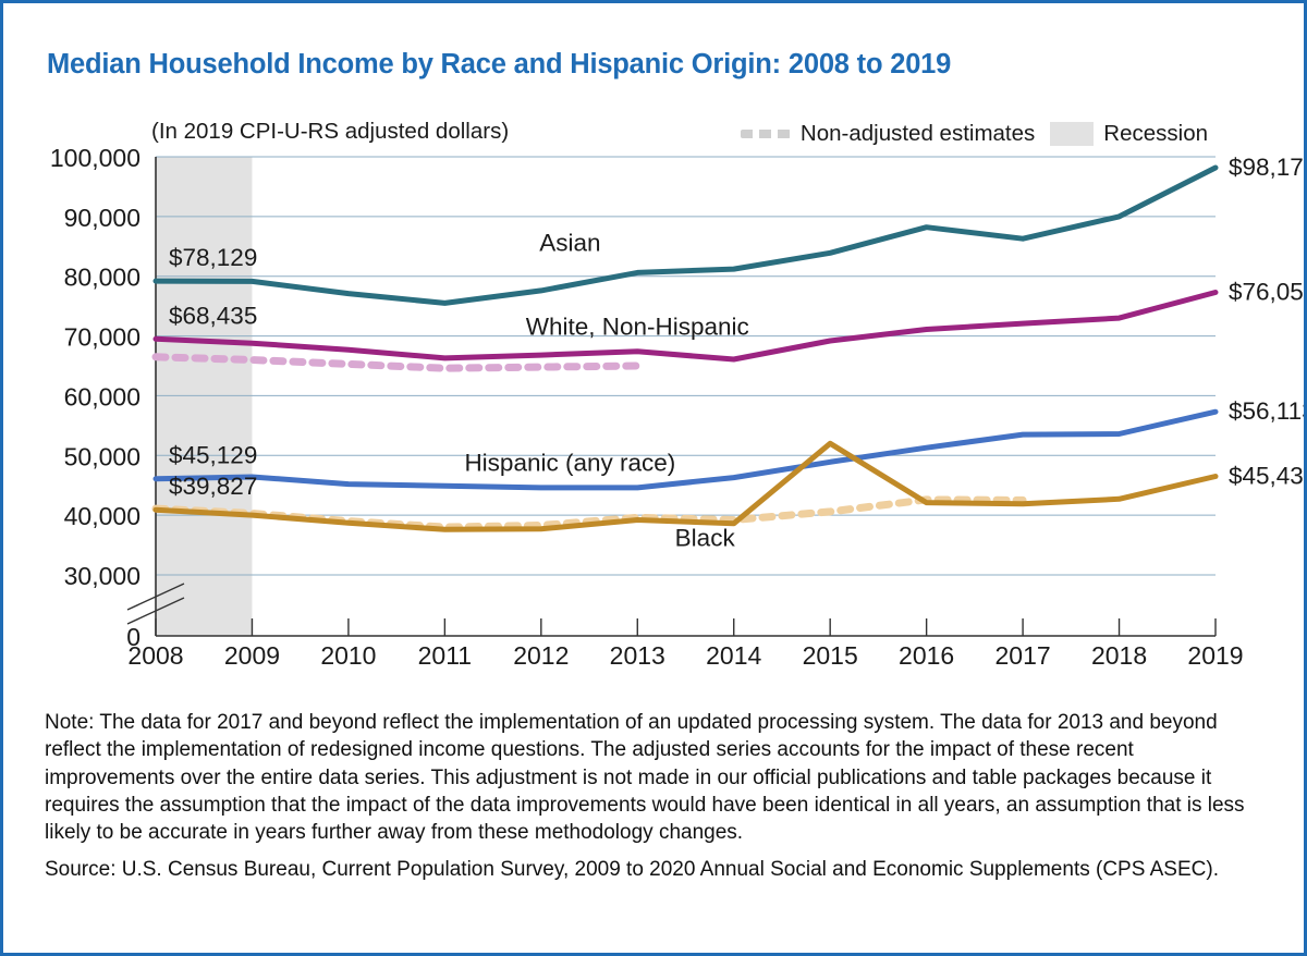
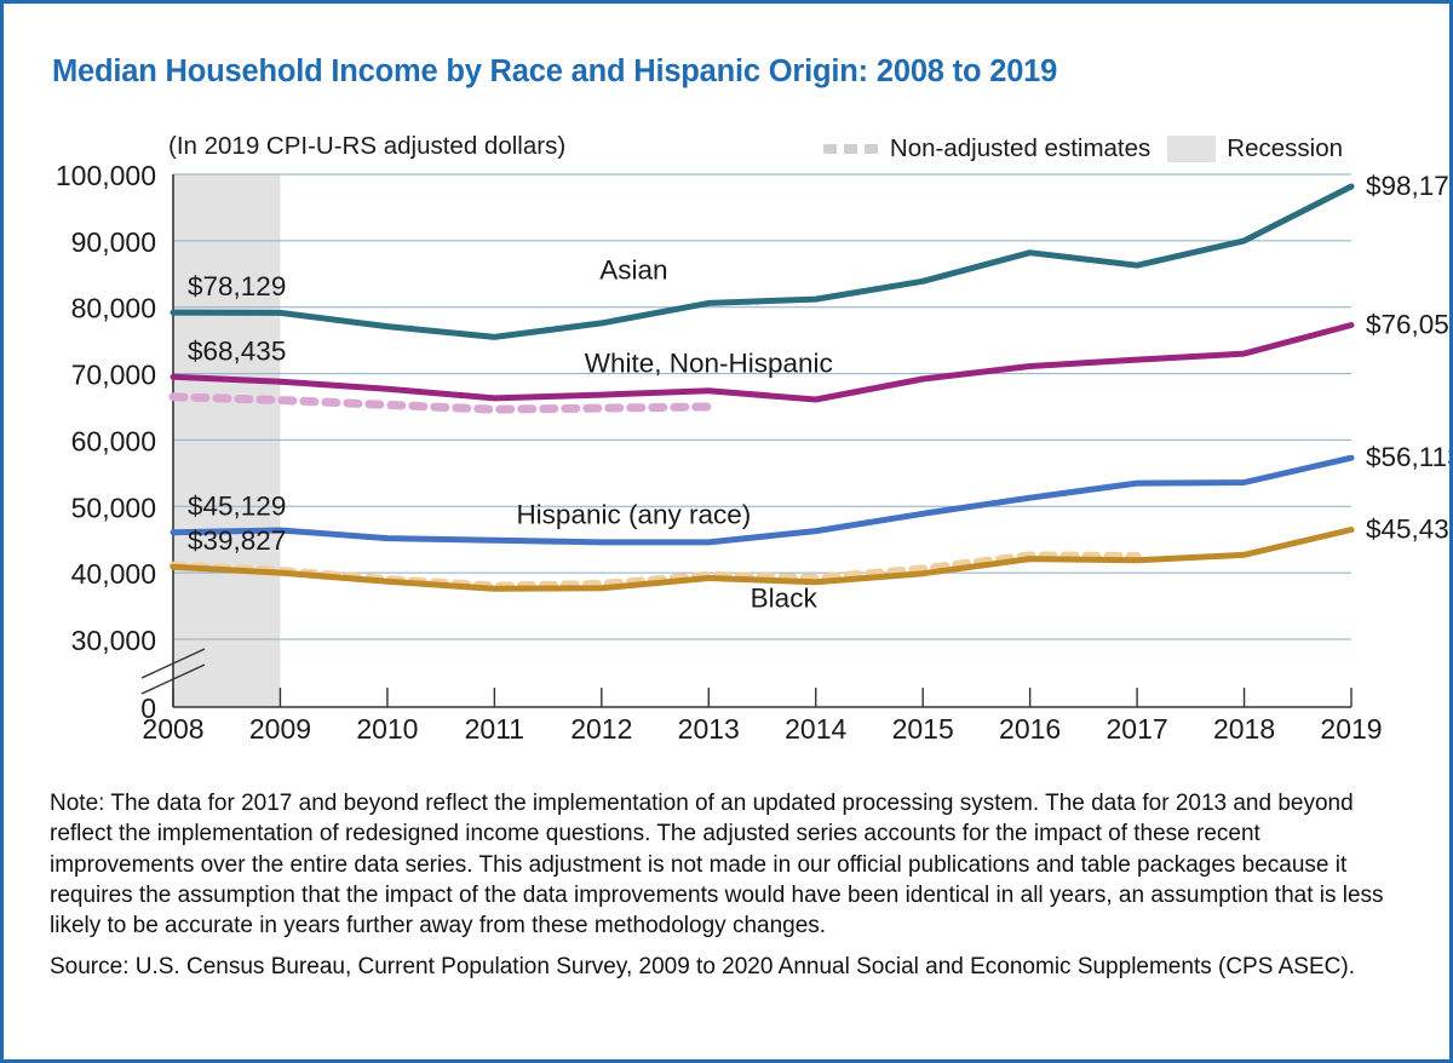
Black/2015: 52000 -> 40000
